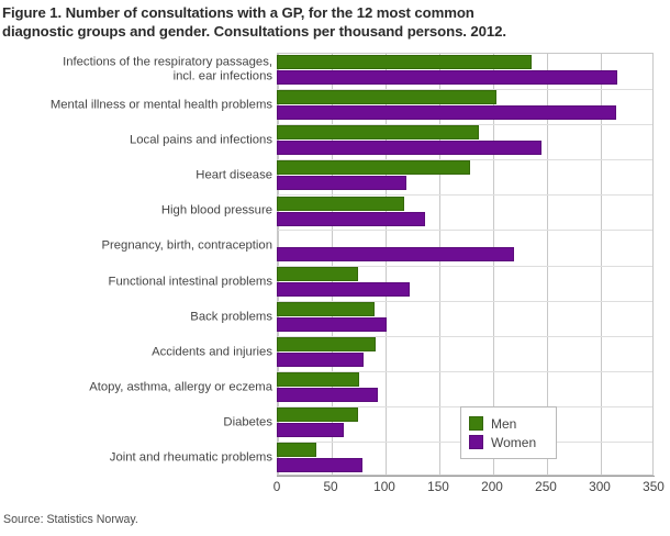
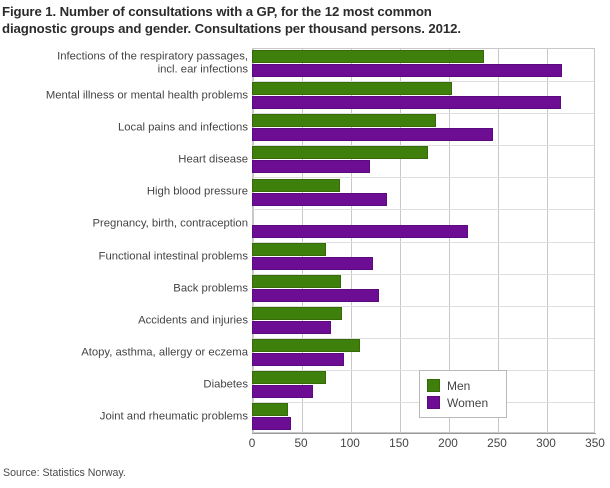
Men/High blood pressure: 120 -> 90
Women/Back problems: 100 -> 130
Men/Atopy, asthma, allergy or eczema: 80 -> 110
Women/Joint and rheumatic problems: 80 -> 40
